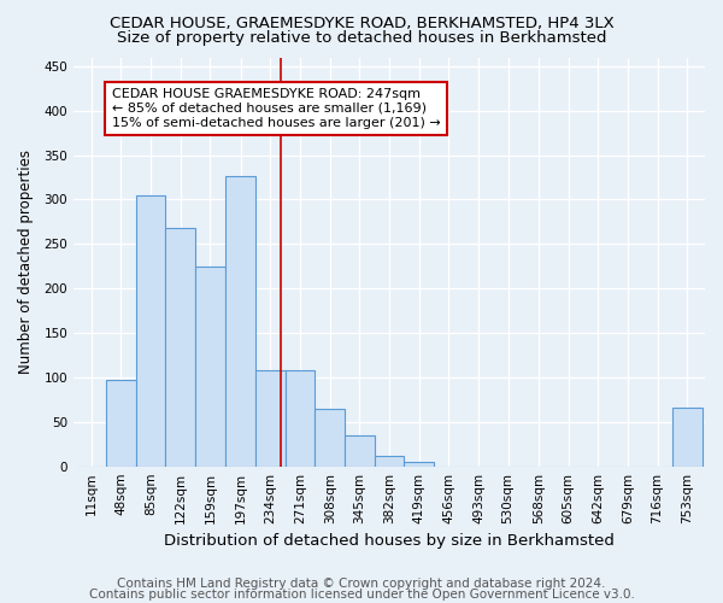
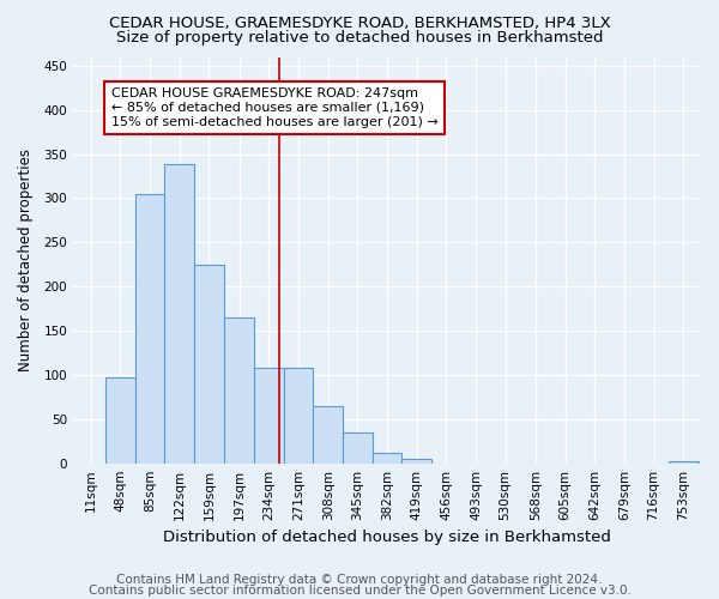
122sqm: 268 -> 338
197sqm: 326 -> 165
753sqm: 66 -> 2
